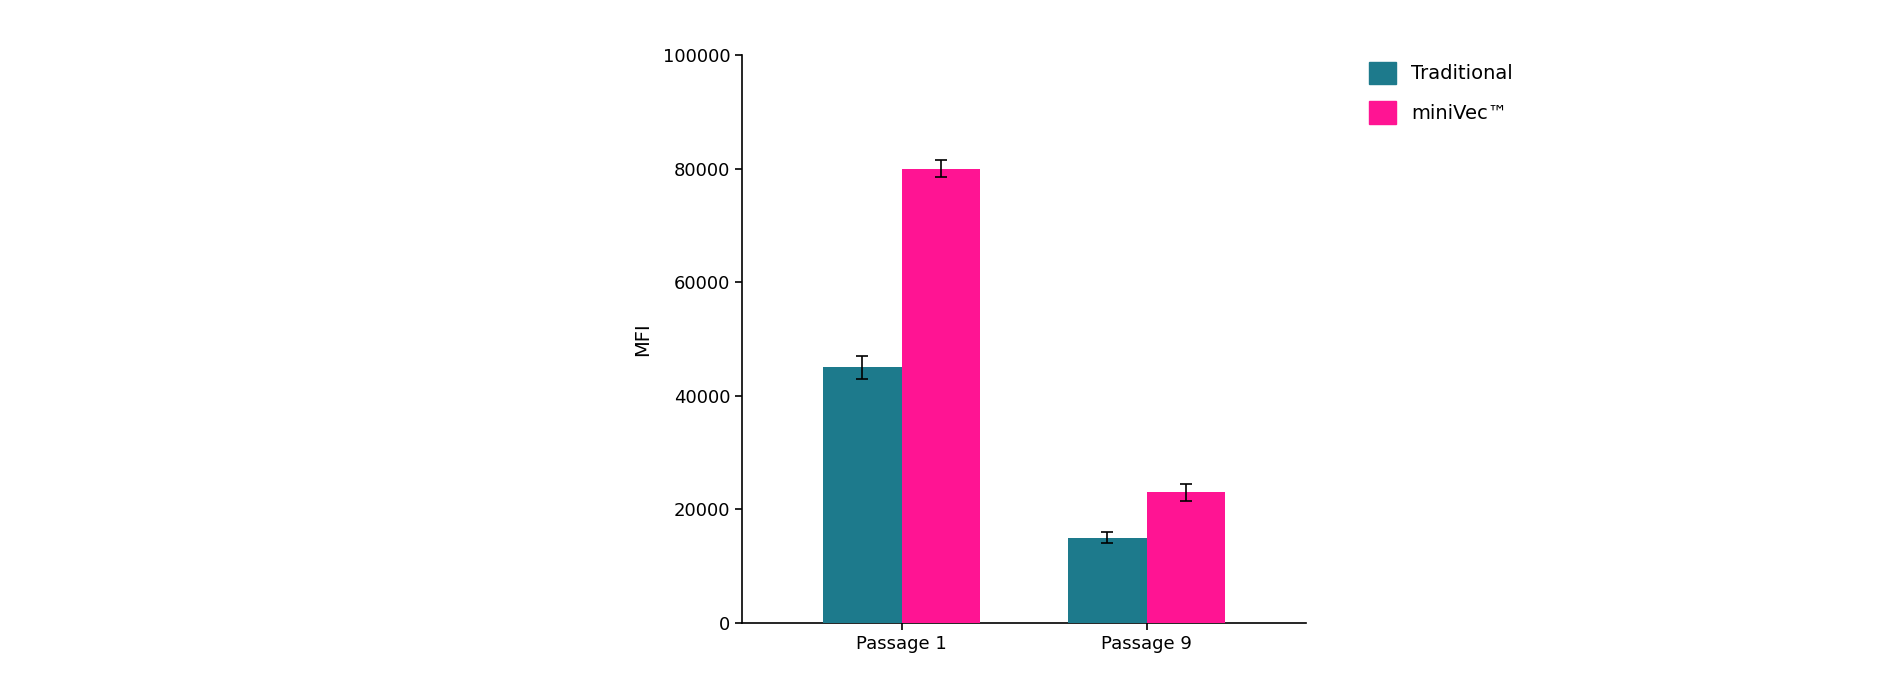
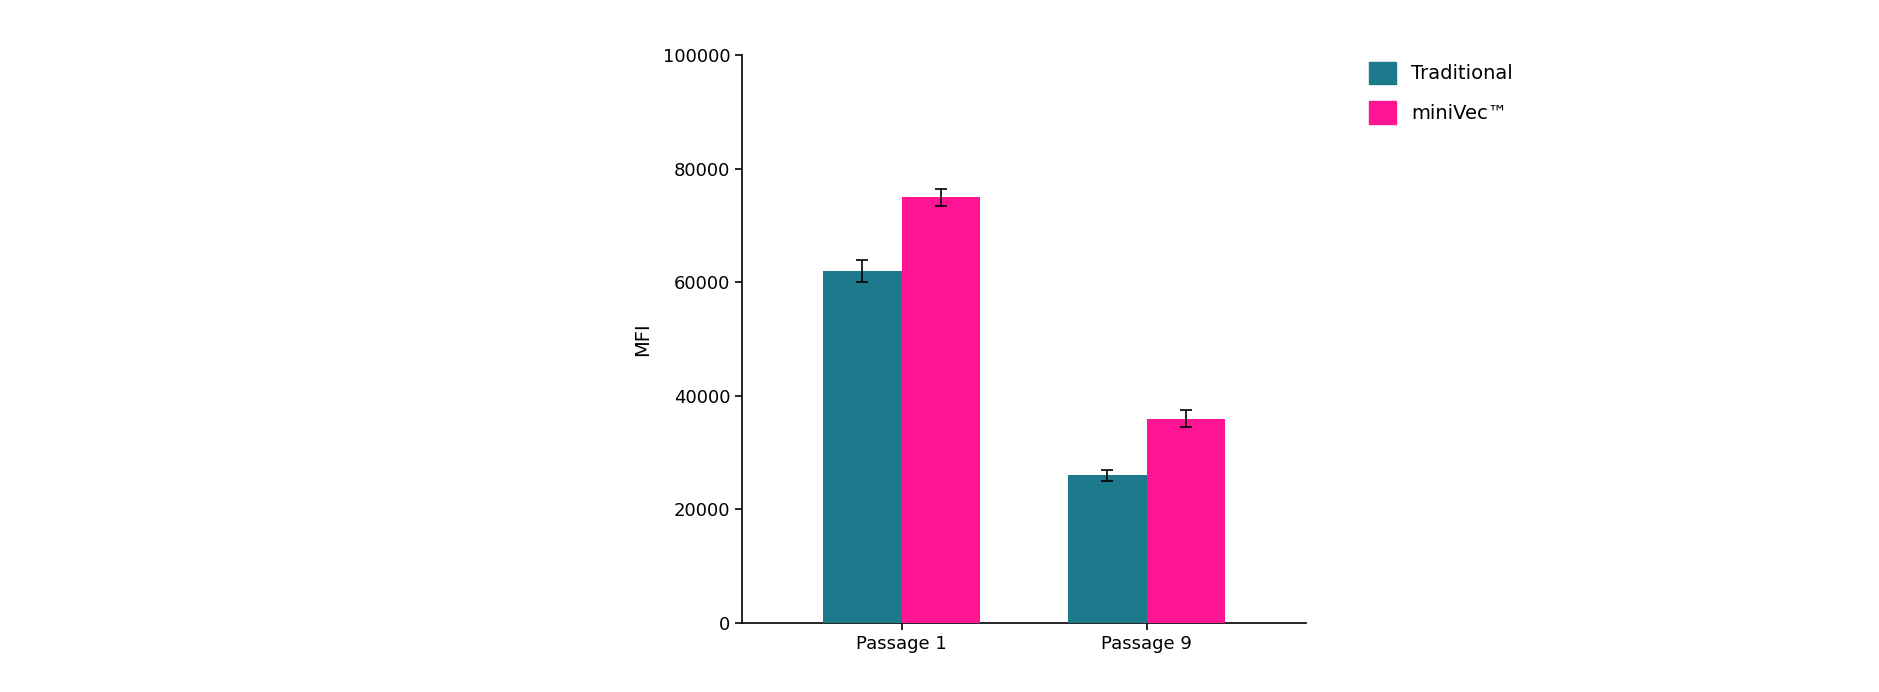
Traditional/Passage 1: 45000 -> 62000
miniVec™/Passage 1: 80000 -> 75000
Traditional/Passage 9: 15000 -> 26000
miniVec™/Passage 9: 23000 -> 36000
